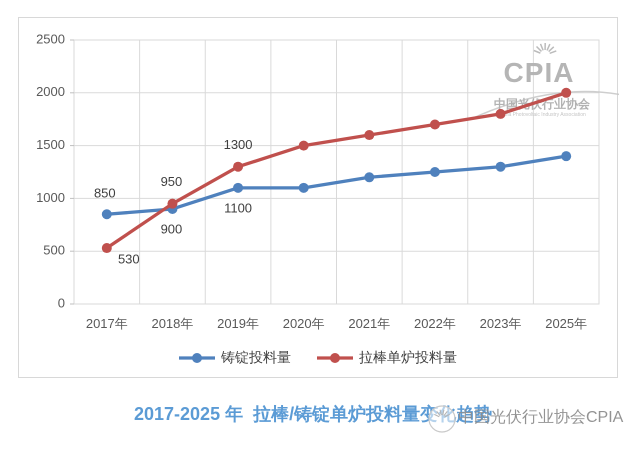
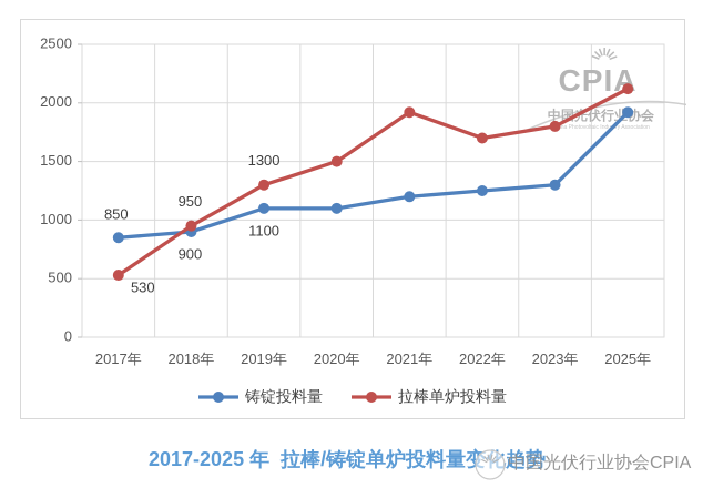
拉棒单炉投料量/2021年: 1600 -> 1920
铸锭投料量/2025年: 1400 -> 1920
拉棒单炉投料量/2025年: 2000 -> 2120
